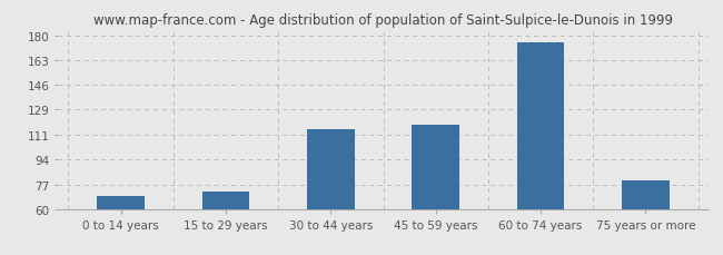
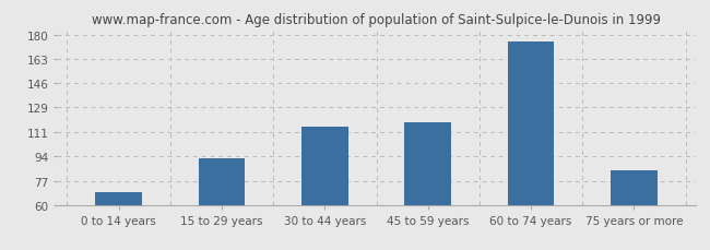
15 to 29 years: 72 -> 93
75 years or more: 80 -> 84
